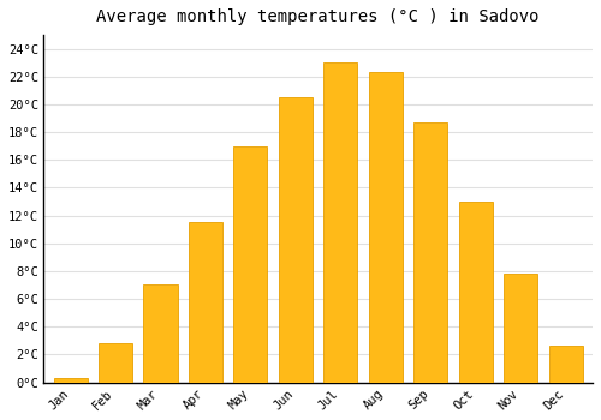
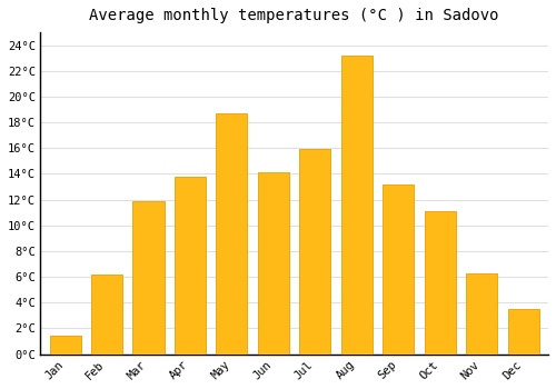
Jan: 0.3°C -> 1.4°C
Feb: 2.8°C -> 6.2°C
Mar: 7.0°C -> 11.9°C
Apr: 11.5°C -> 13.8°C
May: 17.0°C -> 18.7°C
Jun: 20.5°C -> 14.1°C
Jul: 23.0°C -> 15.9°C
Aug: 22.3°C -> 23.2°C
Sep: 18.7°C -> 13.2°C
Oct: 13.0°C -> 11.1°C
Nov: 7.8°C -> 6.3°C
Dec: 2.6°C -> 3.5°C
